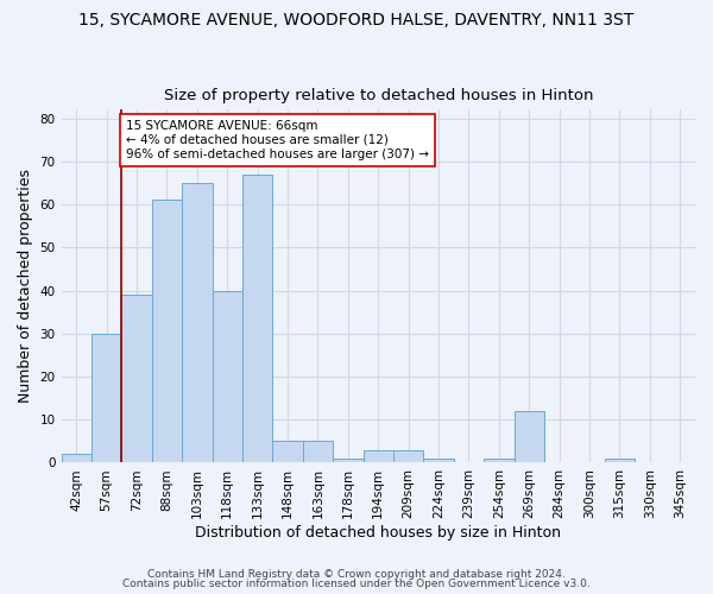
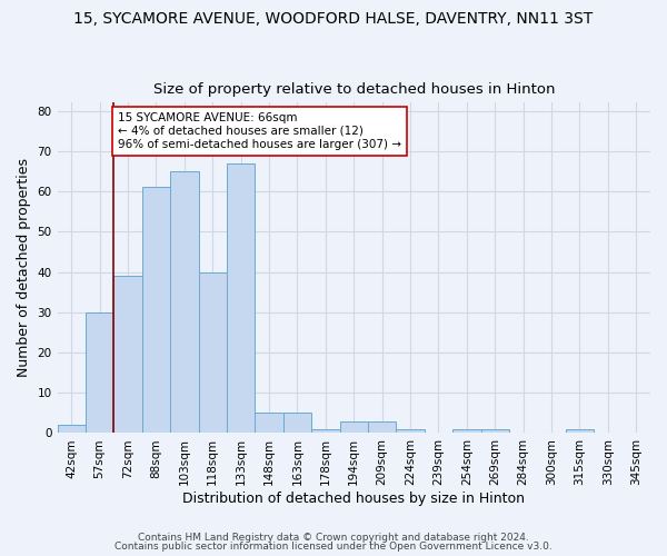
269sqm: 12 -> 1
